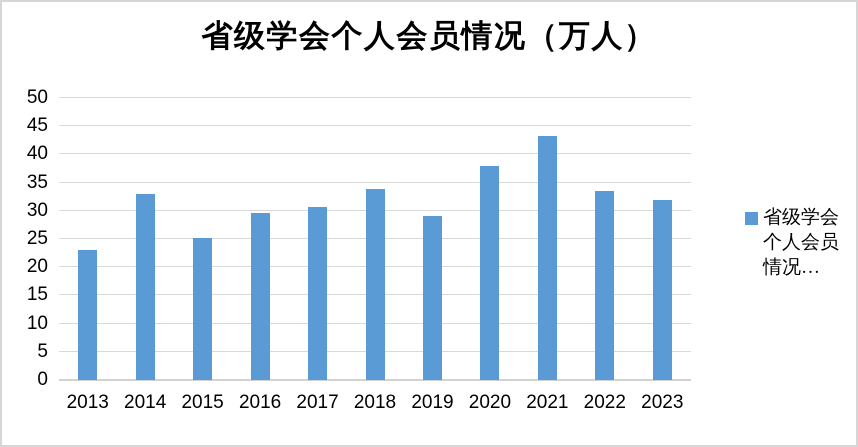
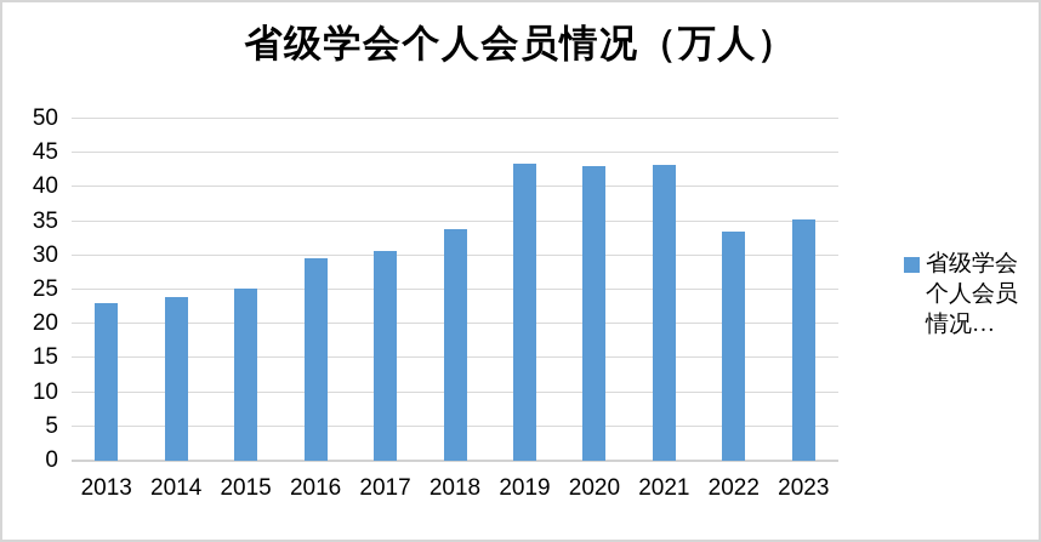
2014: 33 -> 24
2019: 29 -> 43
2020: 38 -> 43
2023: 32 -> 35
